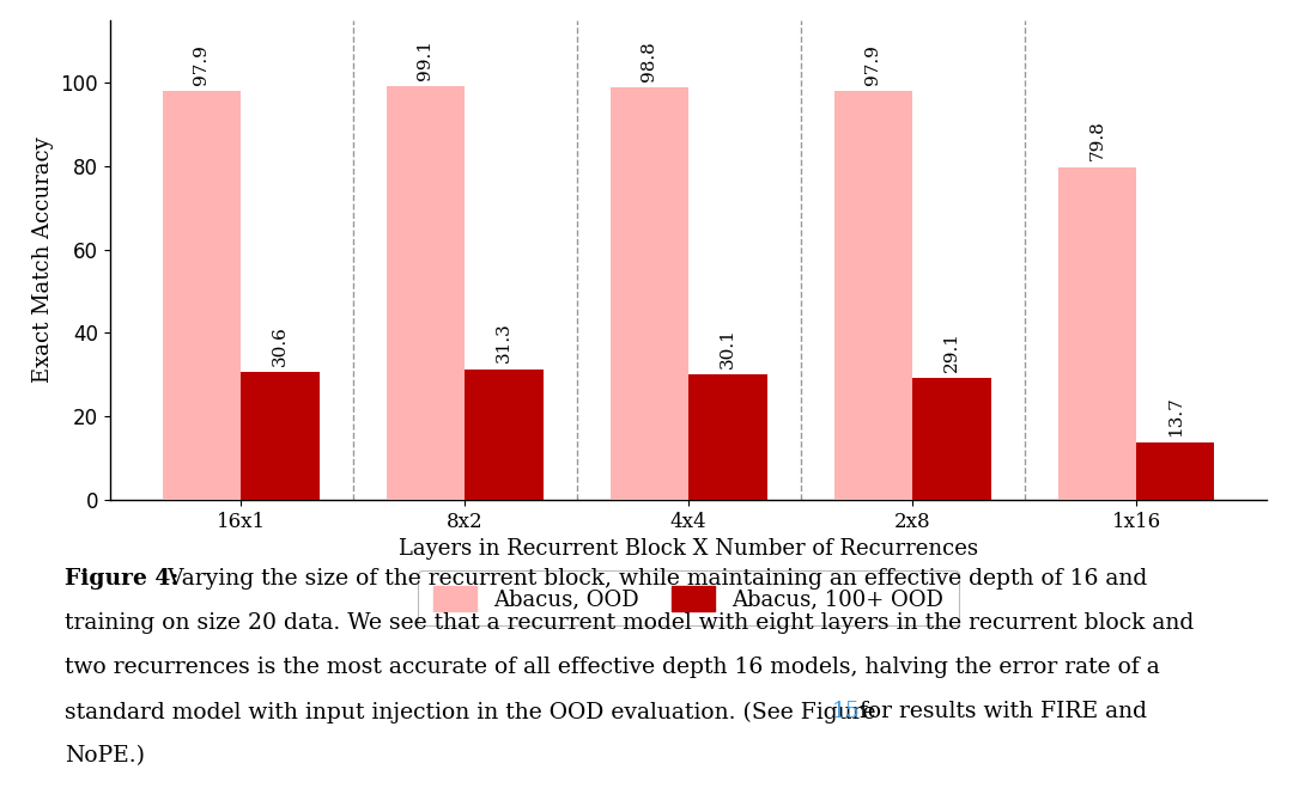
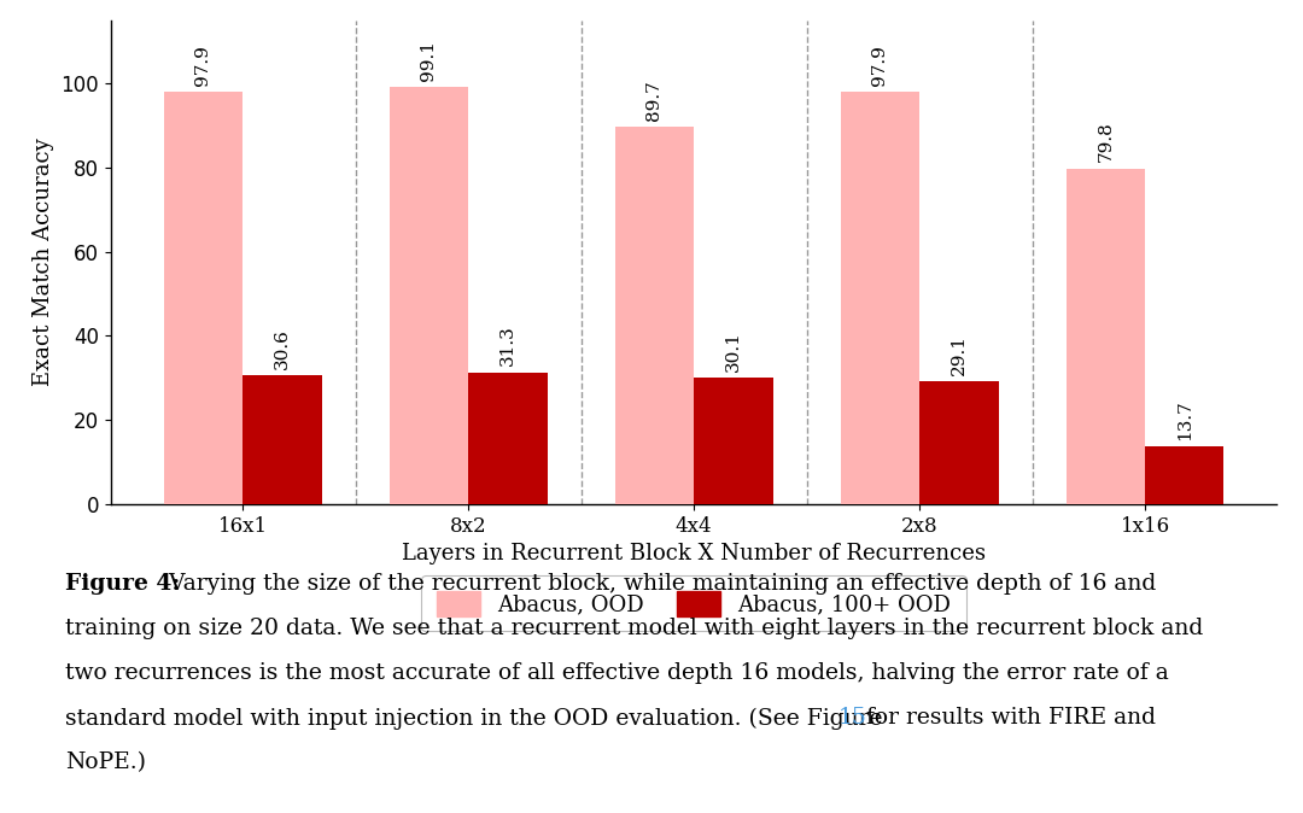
Abacus, OOD/4x4: 98.8 -> 89.7
